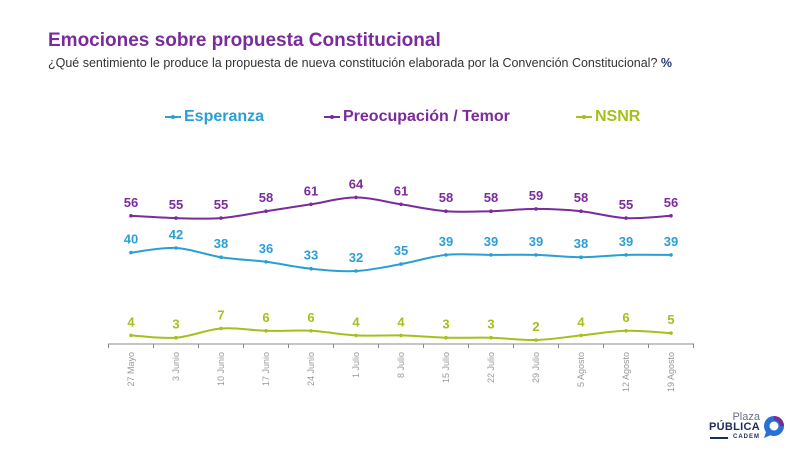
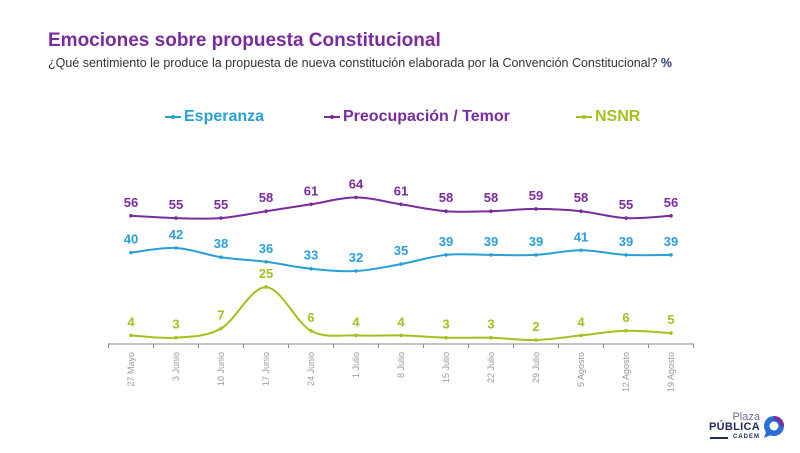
NSNR/17 Junio: 6 -> 25
Esperanza/5 Agosto: 38 -> 41
